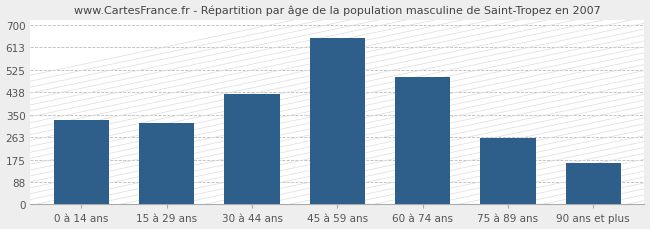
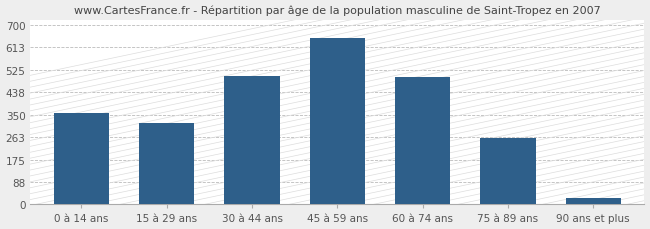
0 à 14 ans: 330 -> 355
30 à 44 ans: 430 -> 502
90 ans et plus: 160 -> 25
